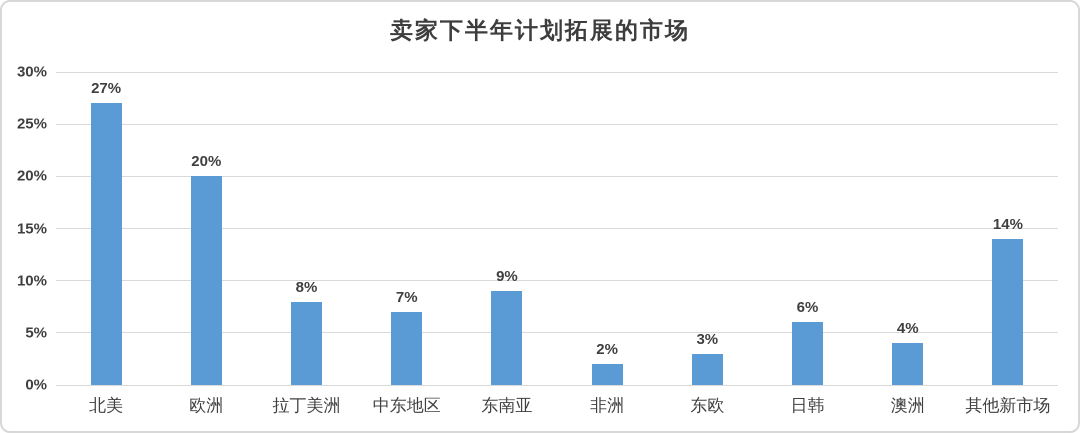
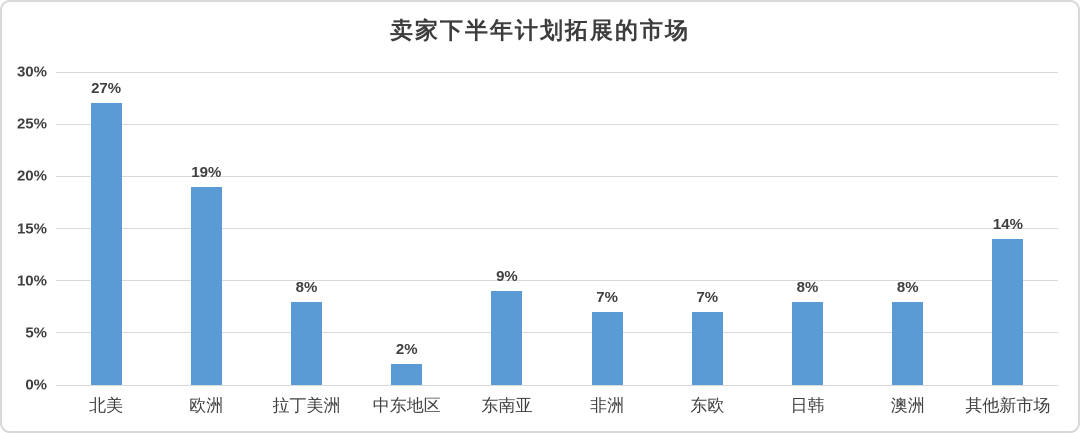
欧洲: 20% -> 19%
中东地区: 7% -> 2%
非洲: 2% -> 7%
东欧: 3% -> 7%
日韩: 6% -> 8%
澳洲: 4% -> 8%
